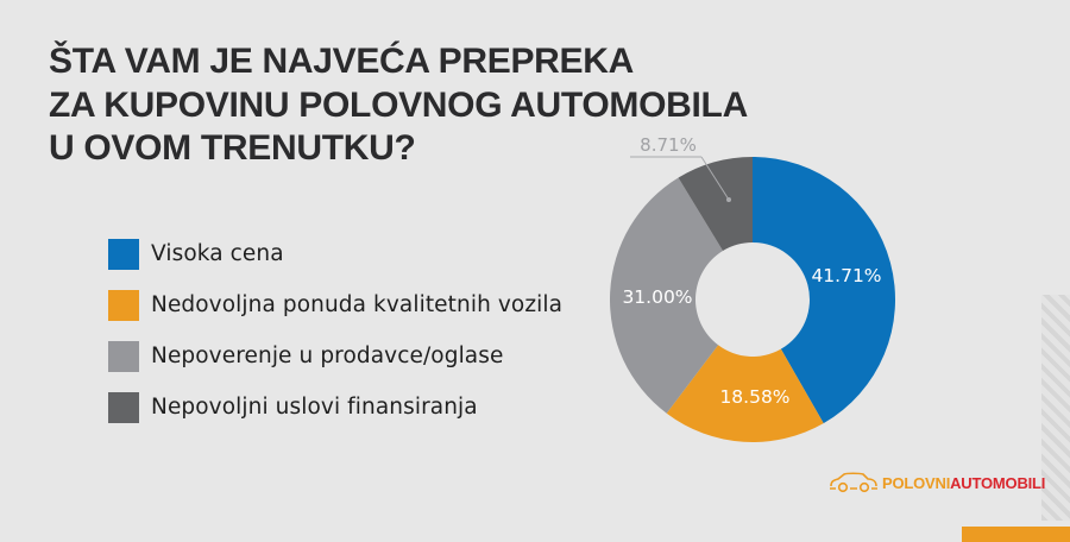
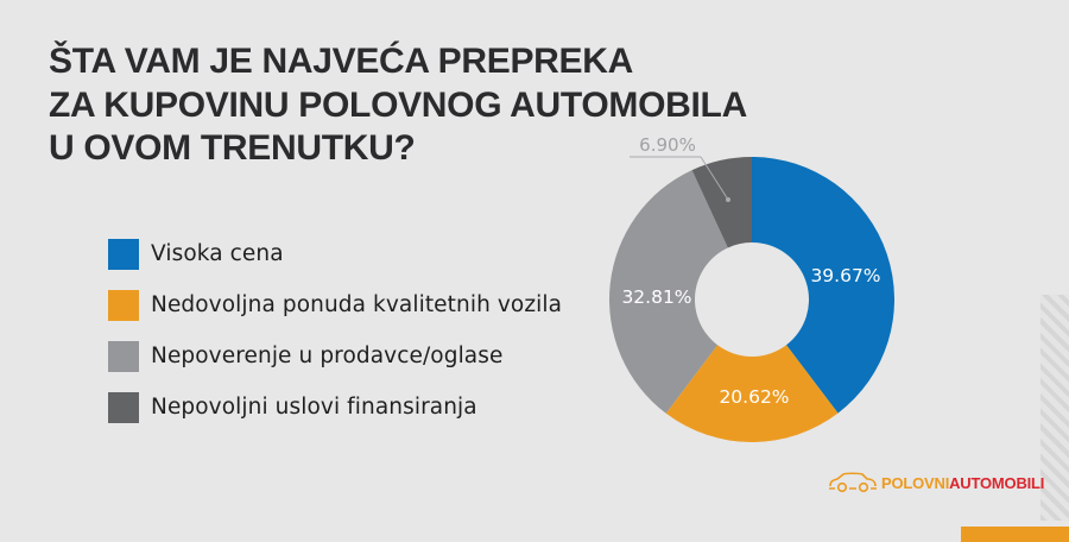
Visoka cena: 41.71% -> 39.67%
Nedovoljna ponuda kvalitetnih vozila: 18.58% -> 20.62%
Nepoverenje u prodavce/oglase: 31.00% -> 32.81%
Nepovoljni uslovi finansiranja: 8.71% -> 6.90%
